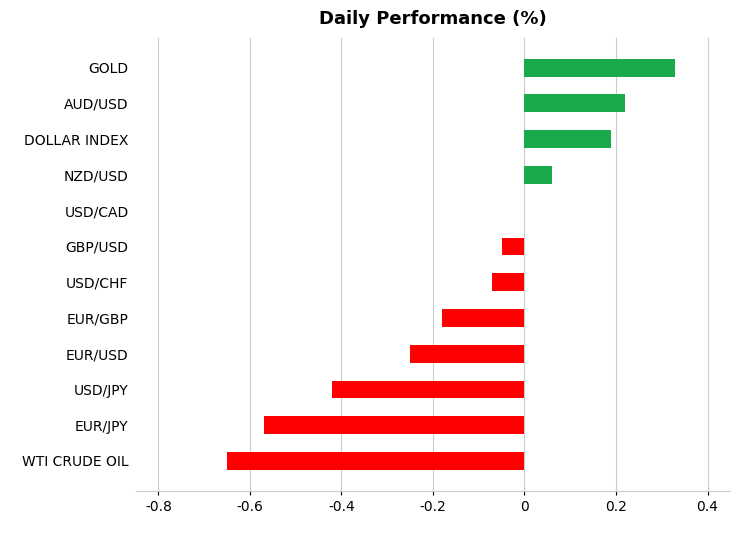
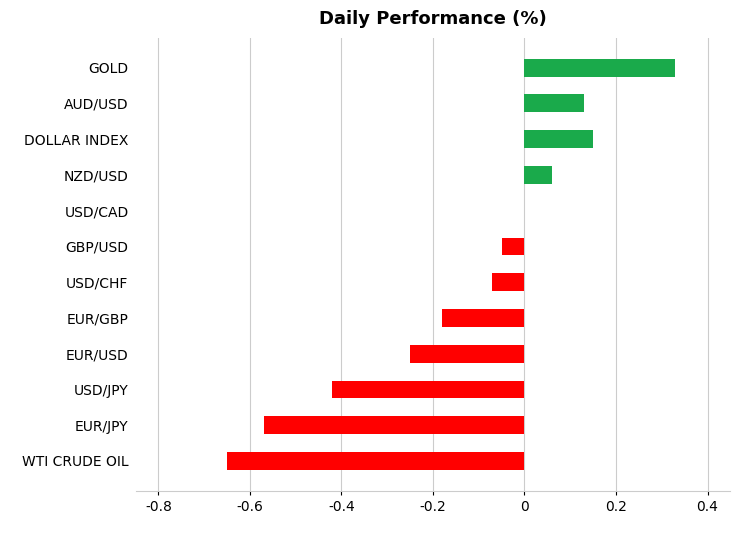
AUD/USD: 0.22 -> 0.13
DOLLAR INDEX: 0.19 -> 0.15
